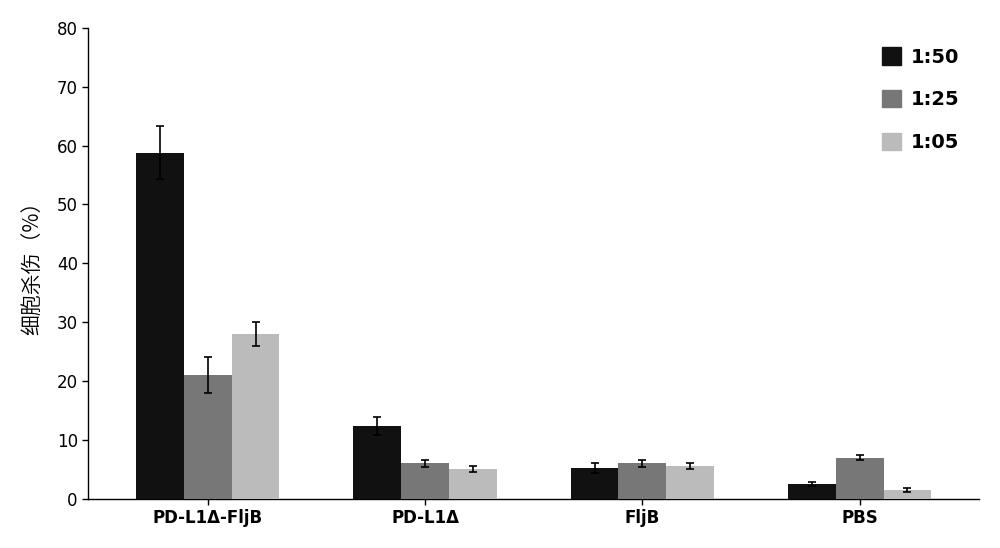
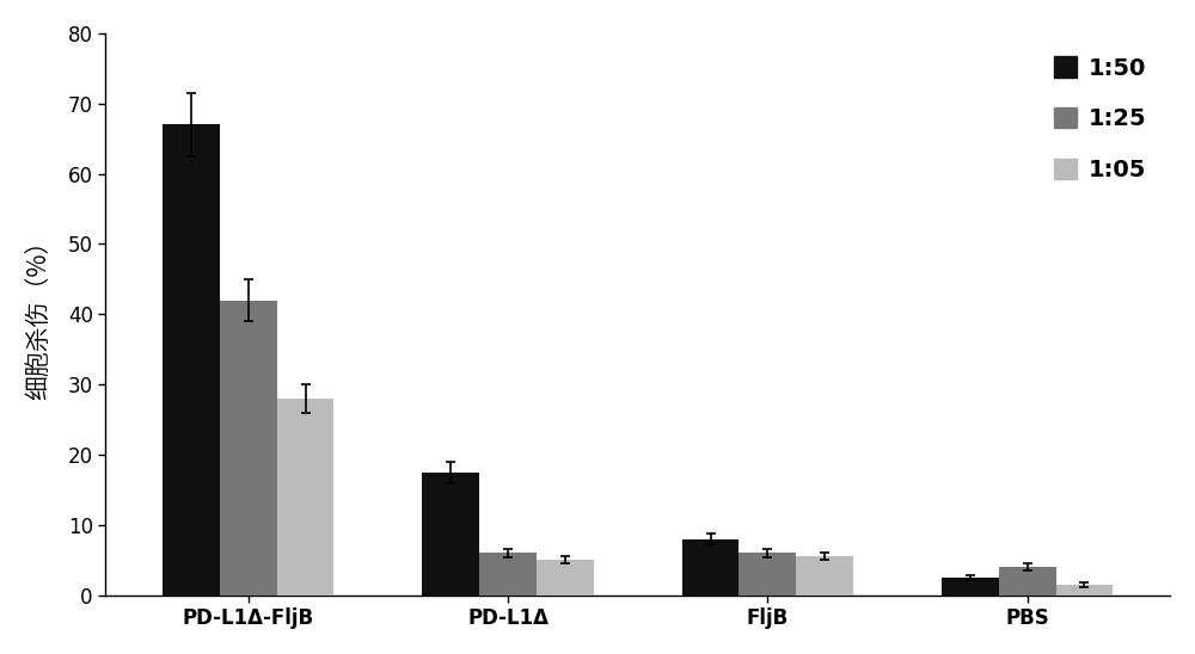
1:50/PD-L1Δ-FljB: 58.8 -> 67.0
1:25/PD-L1Δ-FljB: 21 -> 42
1:50/PD-L1Δ: 12.4 -> 17.5
1:50/FljB: 5.2 -> 8.0
1:25/PBS: 7 -> 4
